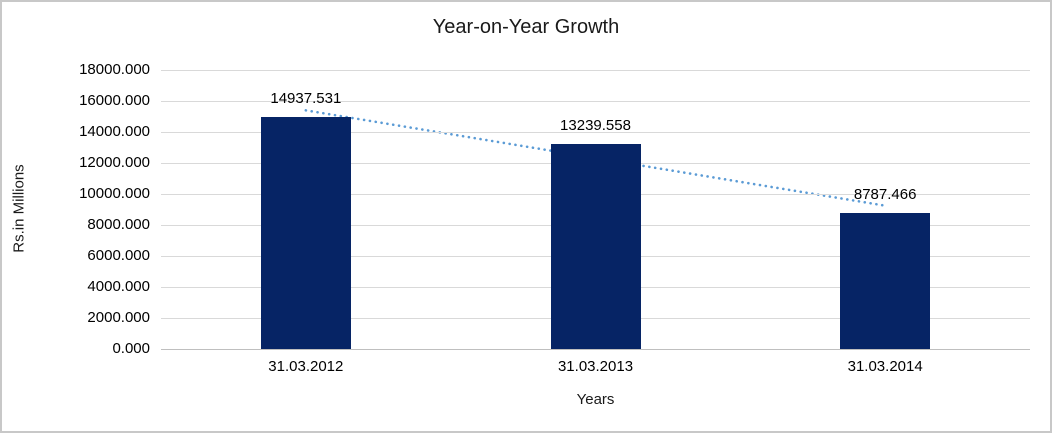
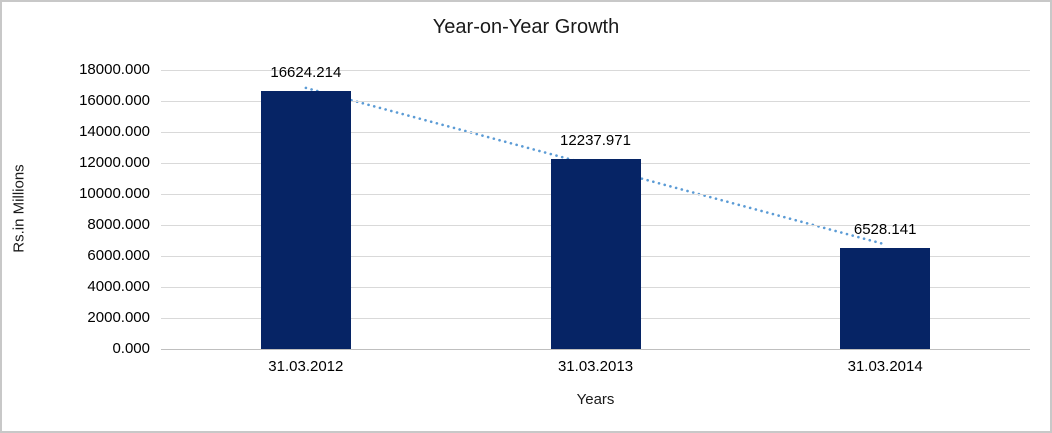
31.03.2012: 14937.531 -> 16624.214
31.03.2013: 13239.558 -> 12237.971
31.03.2014: 8787.466 -> 6528.141
